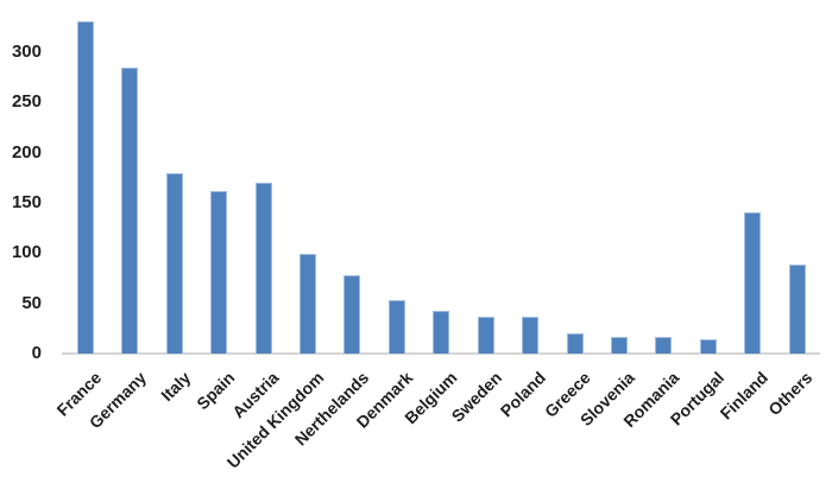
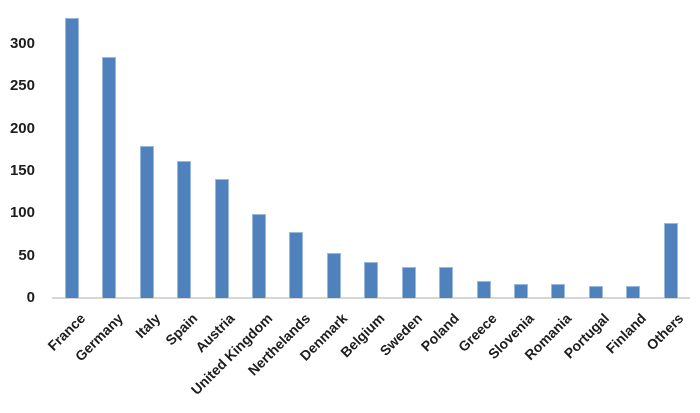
Austria: 170 -> 140
Finland: 140 -> 10
